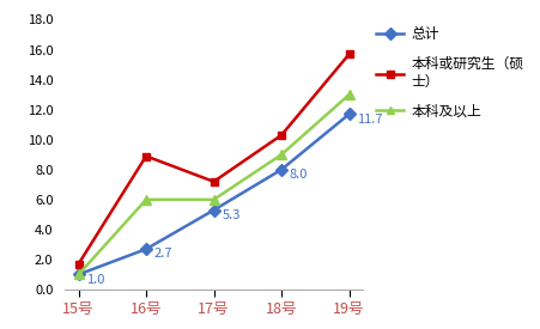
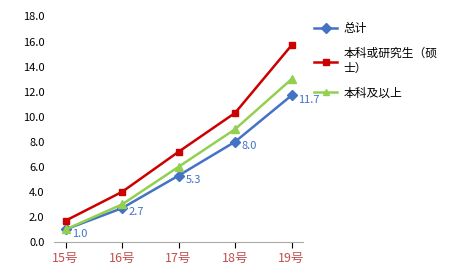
本科或研究生（硕 士）/16号: 8.9 -> 4.0
本科及以上/16号: 6 -> 3
